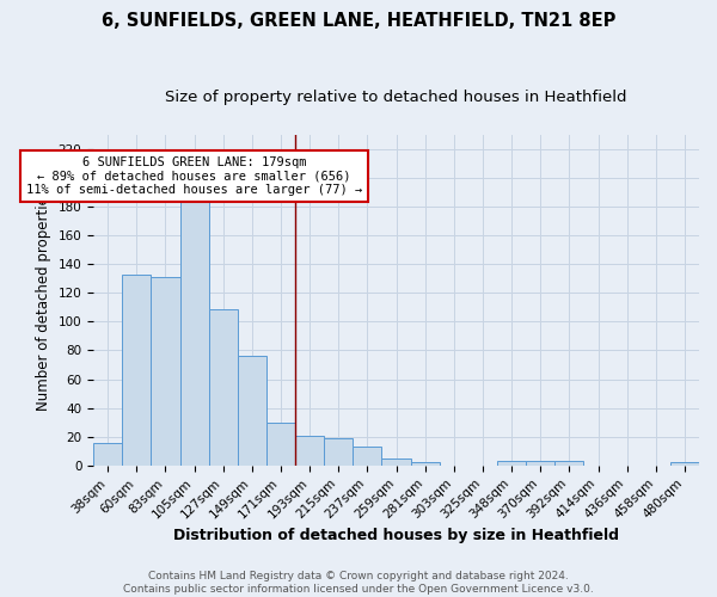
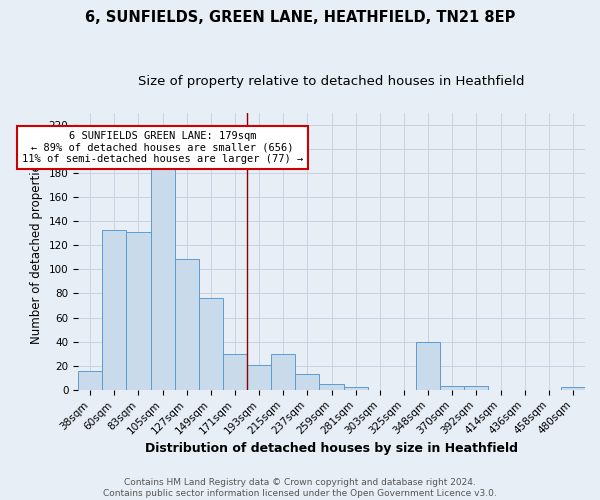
215sqm: 19 -> 30
348sqm: 3 -> 40
